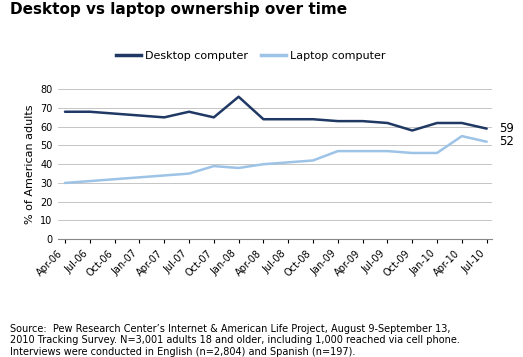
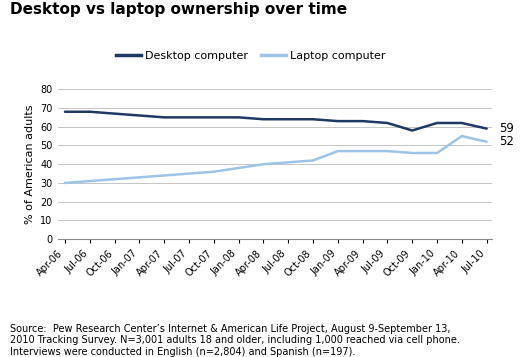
Desktop computer/Jul-07: 68 -> 65
Laptop computer/Oct-07: 39 -> 36
Desktop computer/Jan-08: 76 -> 65
